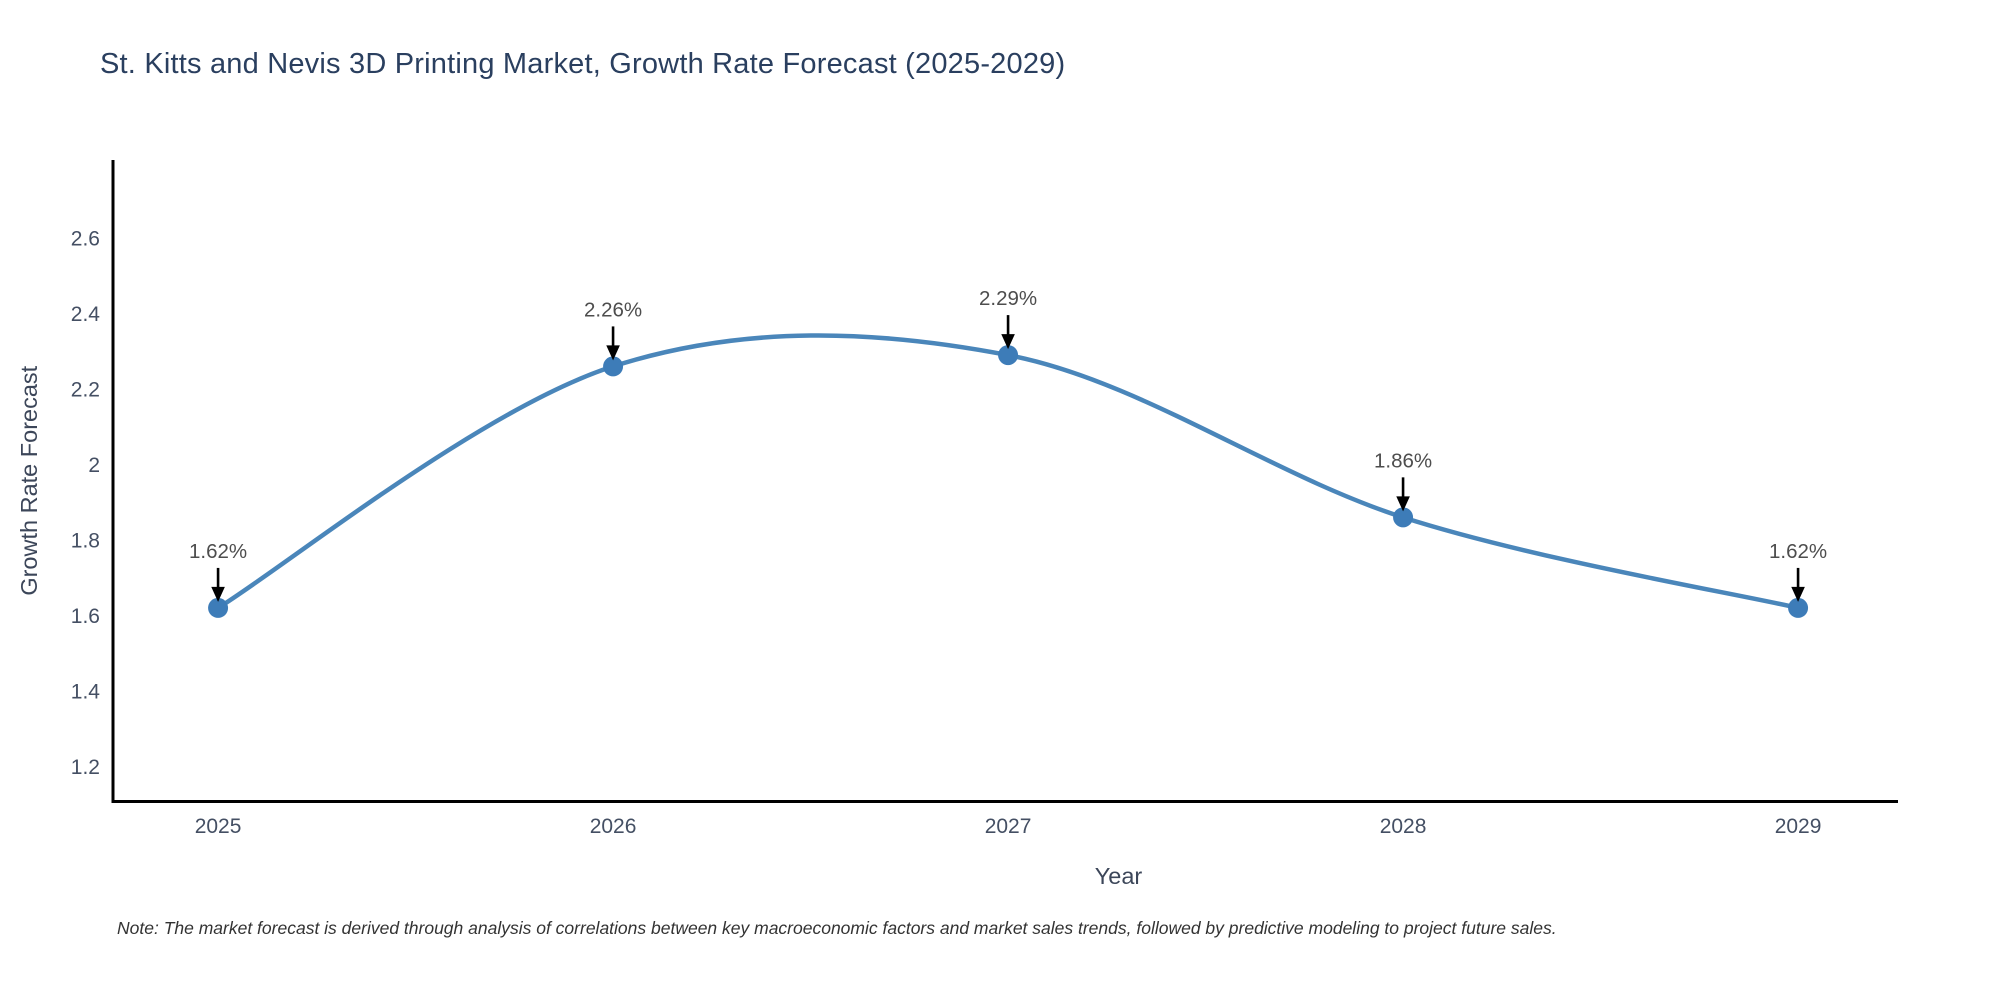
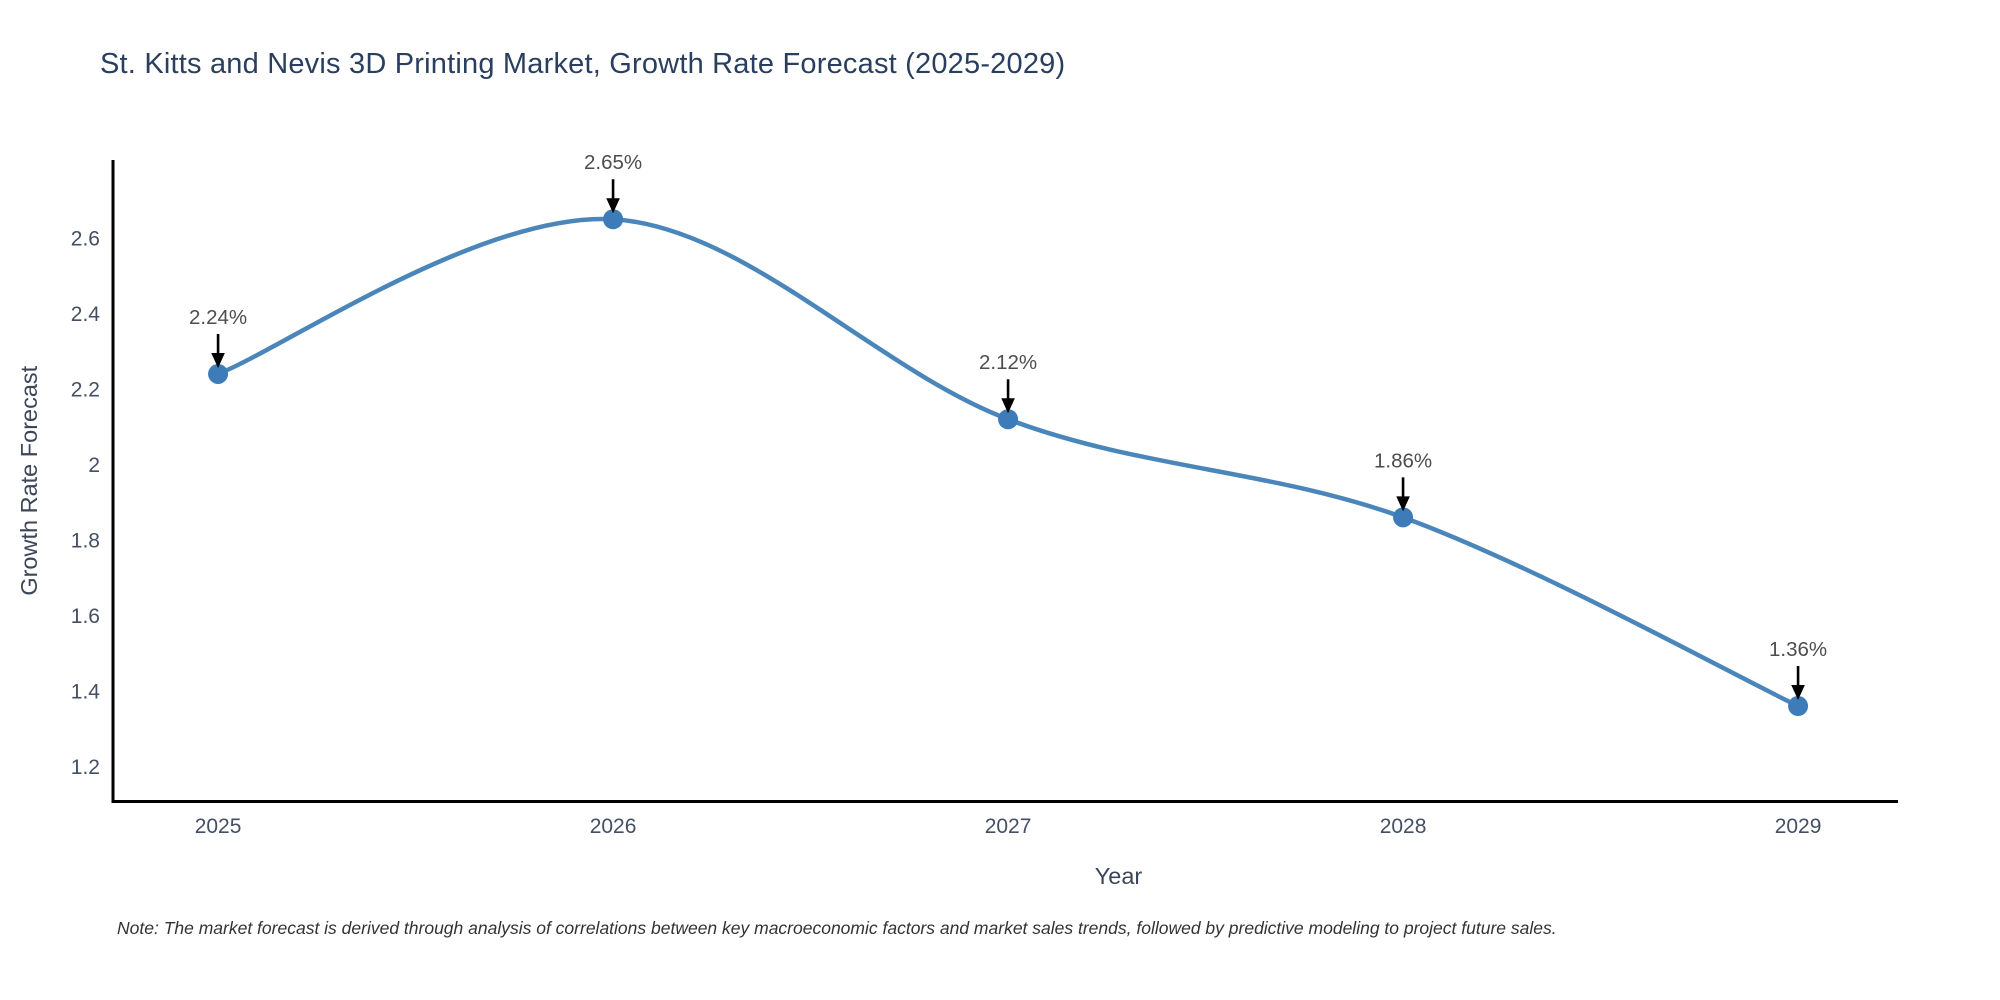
2025: 1.62% -> 2.24%
2026: 2.26% -> 2.65%
2027: 2.29% -> 2.12%
2029: 1.62% -> 1.36%
